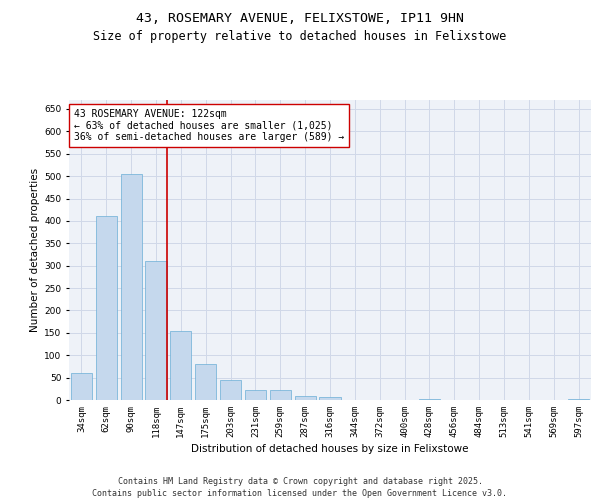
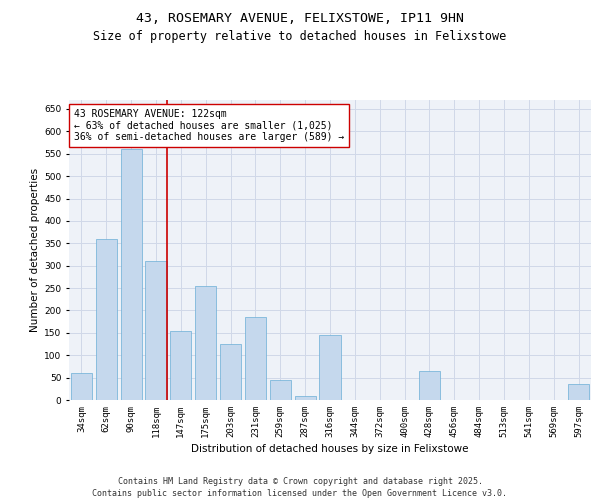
62sqm: 410 -> 360
90sqm: 505 -> 560
175sqm: 80 -> 255
203sqm: 45 -> 125
231sqm: 22 -> 185
259sqm: 22 -> 45
316sqm: 7 -> 145
428sqm: 3 -> 65
597sqm: 3 -> 35
